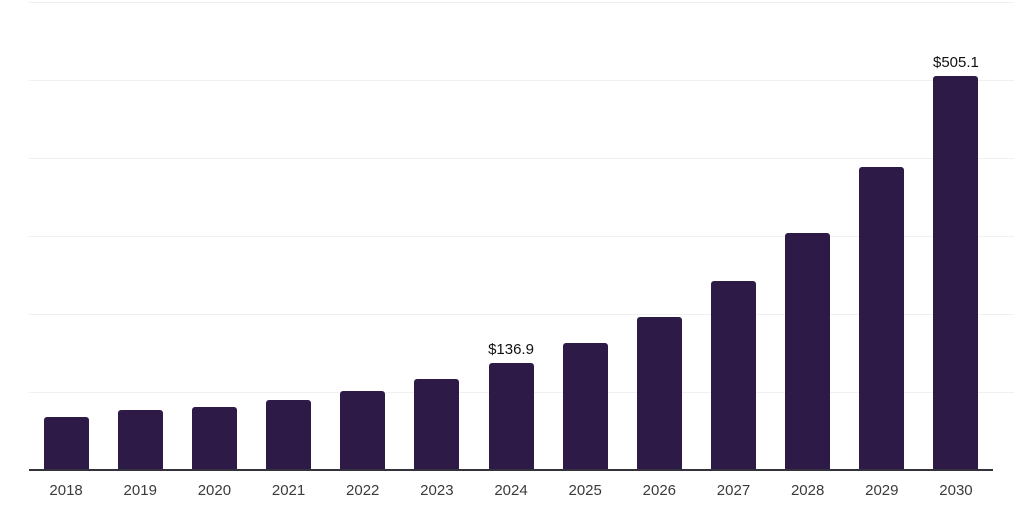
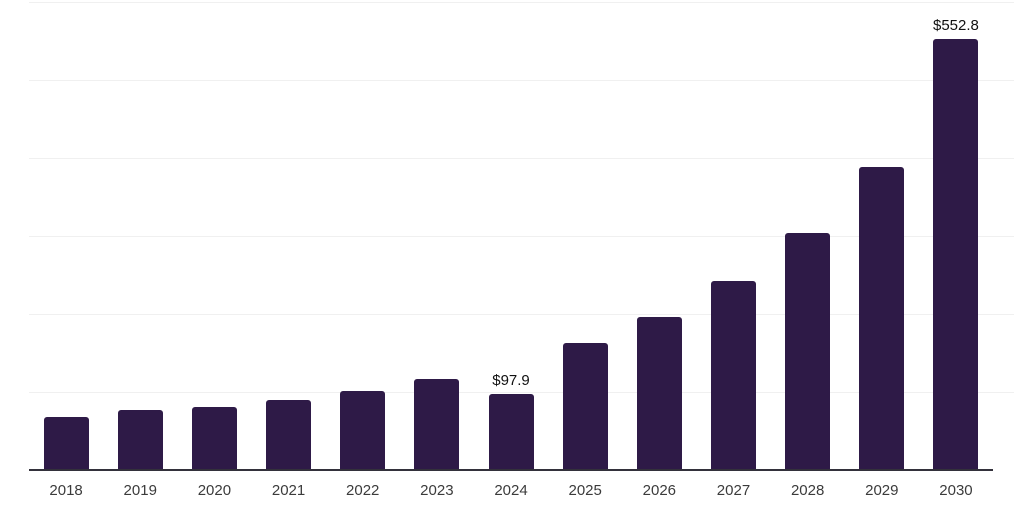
2024: $136.9 -> $97.9
2030: $505.1 -> $552.8
